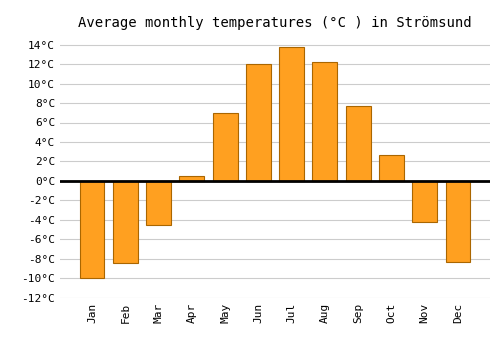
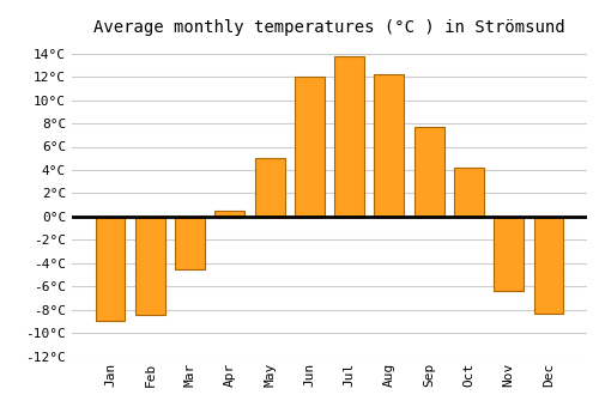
Jan: -10.0°C -> -9.0°C
May: 7.0°C -> 5.0°C
Oct: 2.7°C -> 4.2°C
Nov: -4.2°C -> -6.4°C
